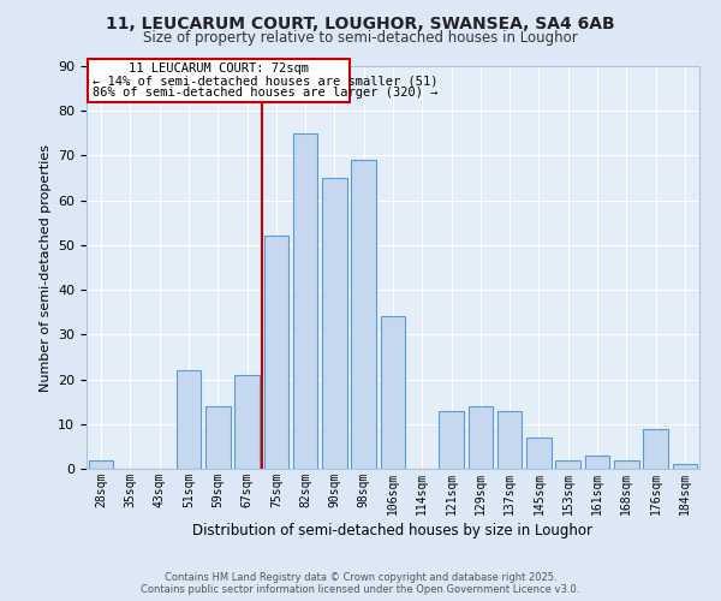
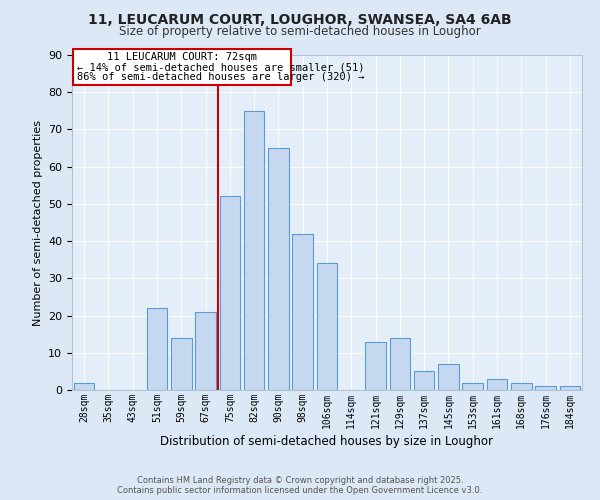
98sqm: 69 -> 42
137sqm: 13 -> 5
176sqm: 9 -> 1
